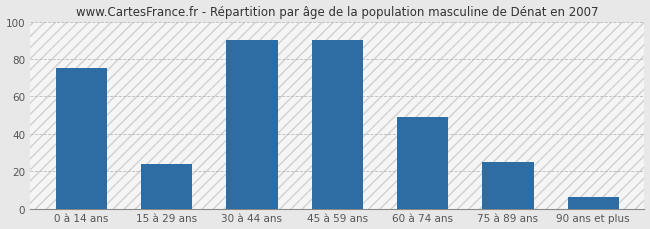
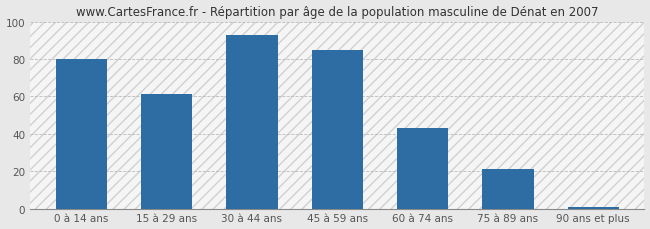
0 à 14 ans: 75 -> 80
15 à 29 ans: 24 -> 61
30 à 44 ans: 90 -> 93
45 à 59 ans: 90 -> 85
60 à 74 ans: 49 -> 43
75 à 89 ans: 25 -> 21
90 ans et plus: 6 -> 1
